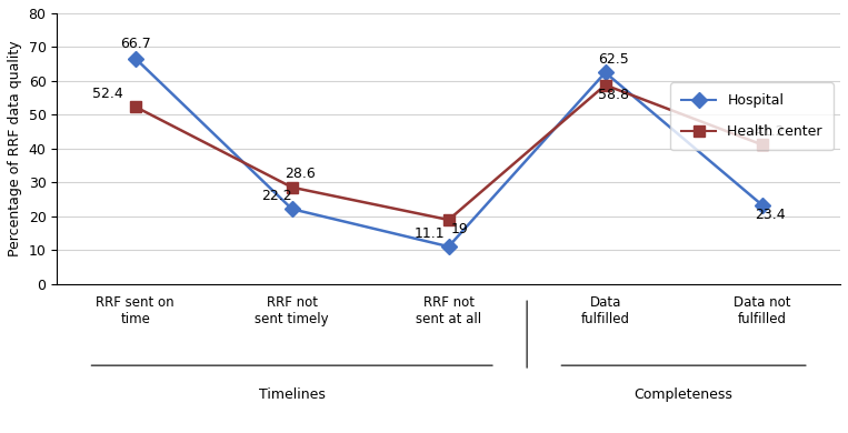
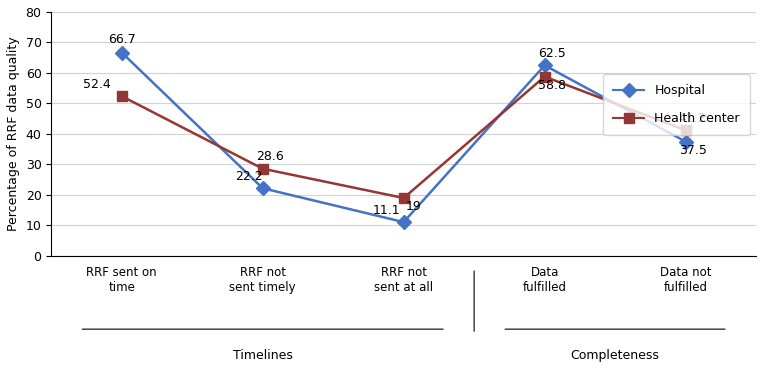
Hospital/Data not fulfilled: 23.4 -> 37.5
